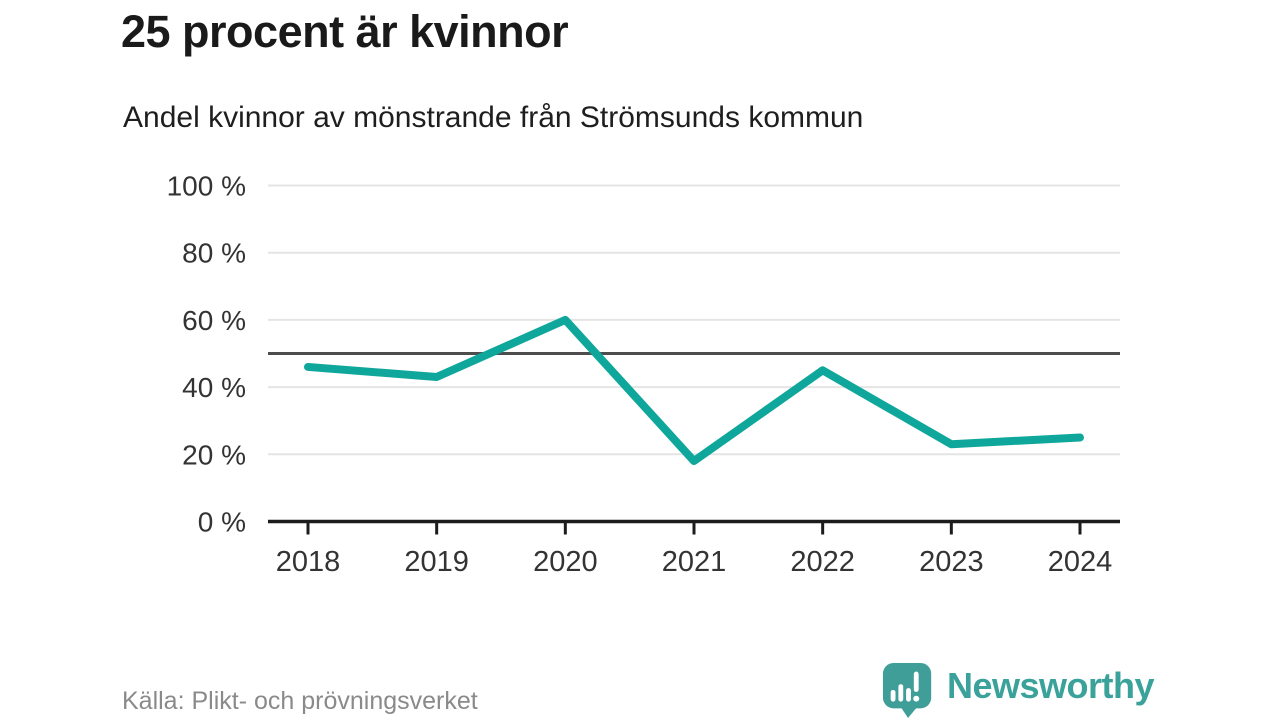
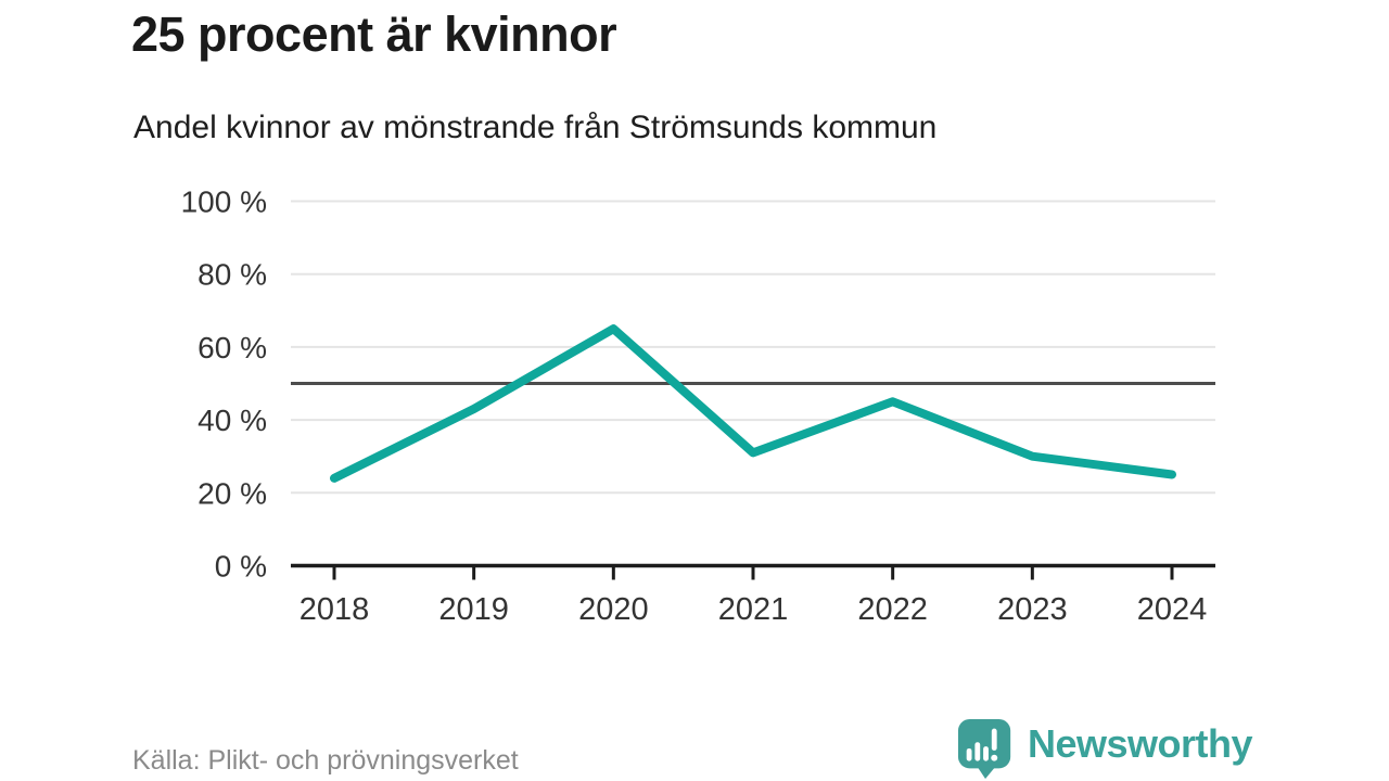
2018: 46% -> 24%
2020: 60% -> 65%
2021: 18% -> 31%
2023: 23% -> 30%
